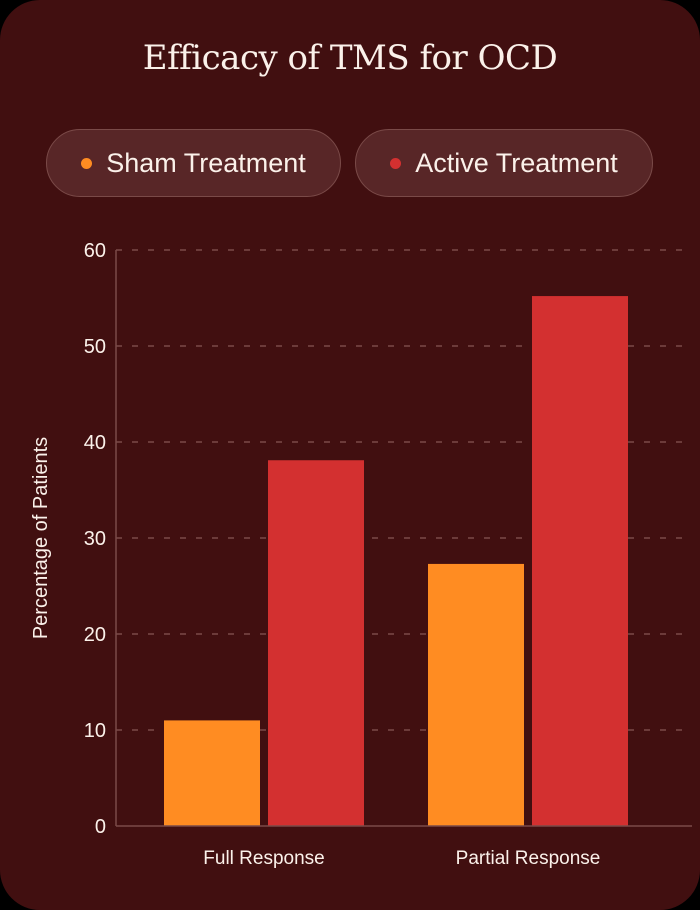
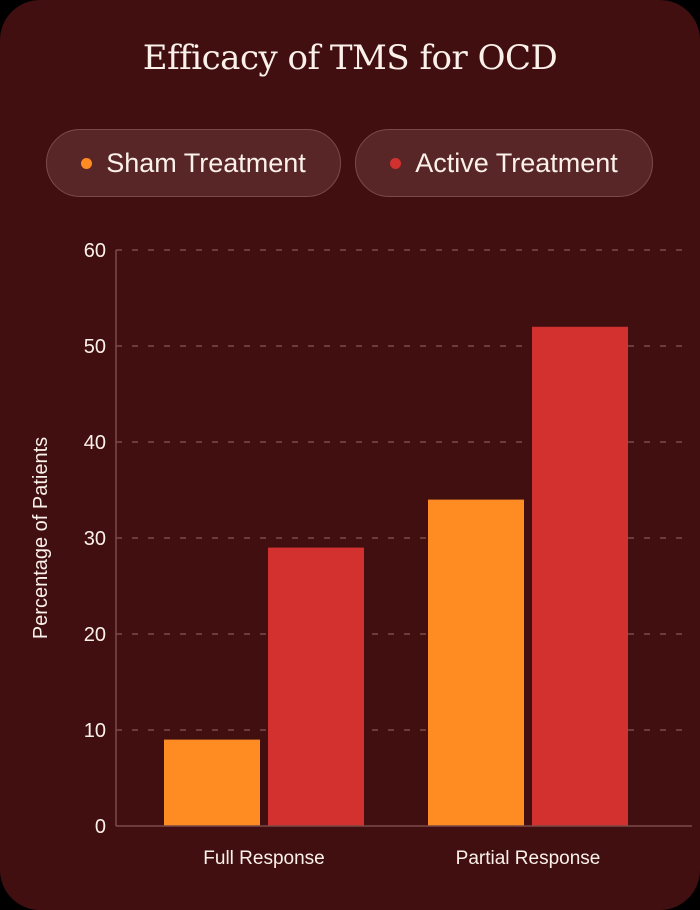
Sham Treatment/Full Response: 11 -> 9
Active Treatment/Full Response: 38 -> 29
Sham Treatment/Partial Response: 27 -> 34
Active Treatment/Partial Response: 55 -> 52
